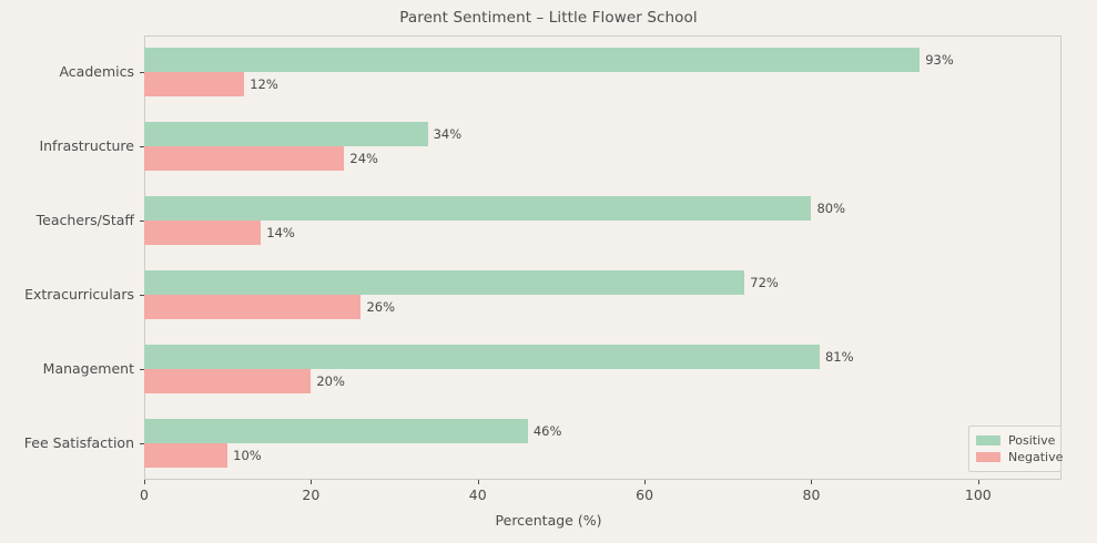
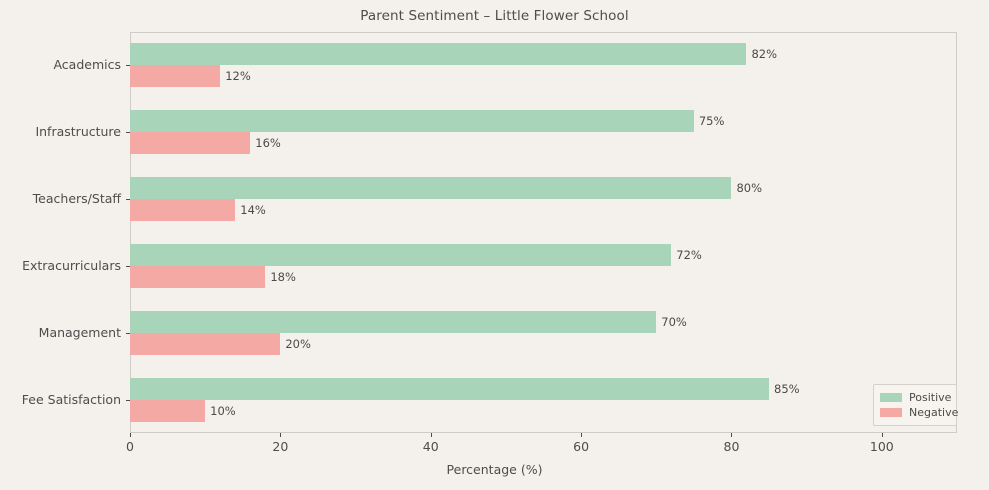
Positive/Academics: 93% -> 82%
Positive/Infrastructure: 34% -> 75%
Negative/Infrastructure: 24% -> 16%
Negative/Extracurriculars: 26% -> 18%
Positive/Management: 81% -> 70%
Positive/Fee Satisfaction: 46% -> 85%
